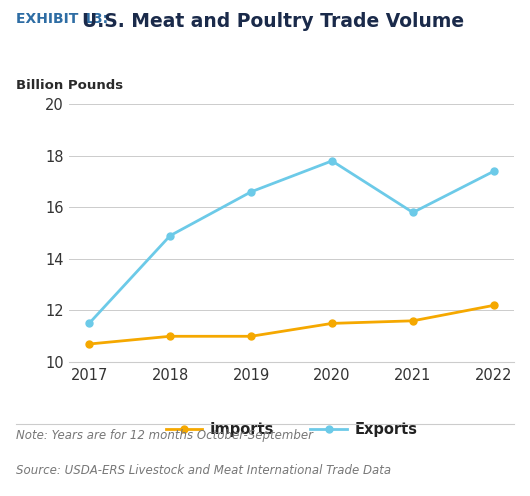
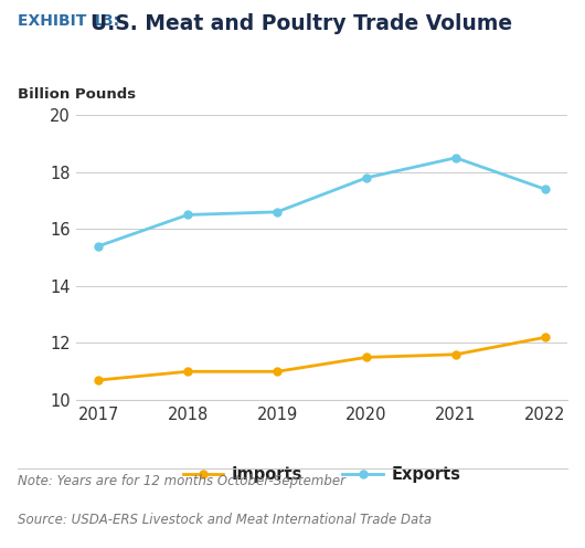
Exports/2017: 11.5 -> 15.4
Exports/2018: 14.9 -> 16.5
Exports/2021: 15.8 -> 18.5
